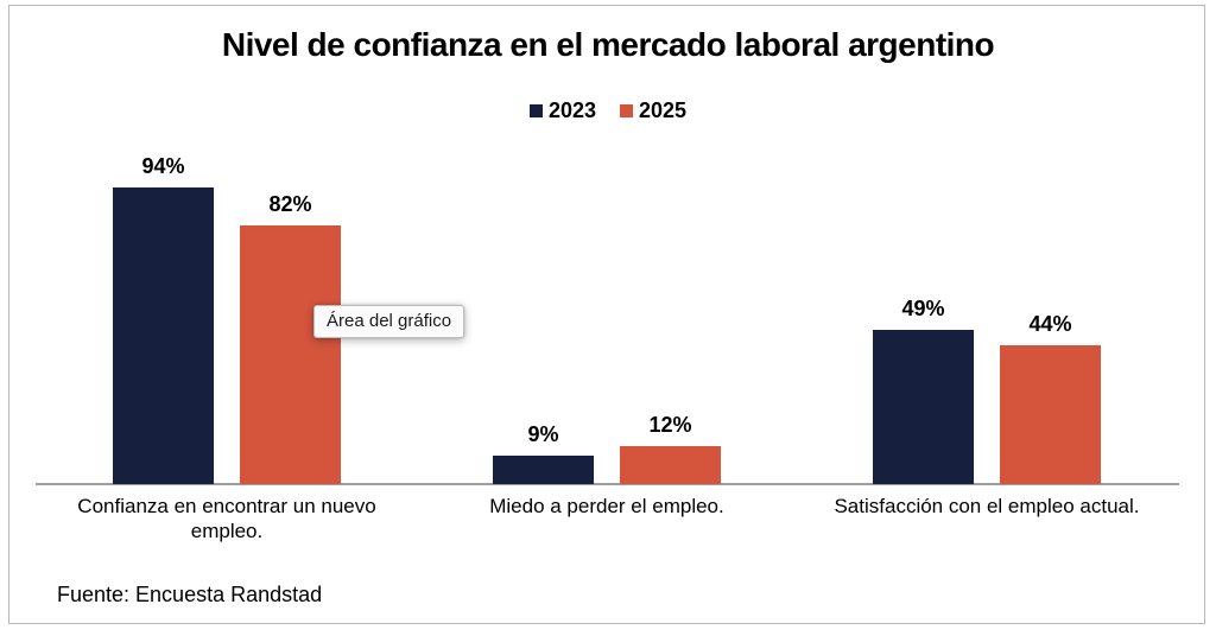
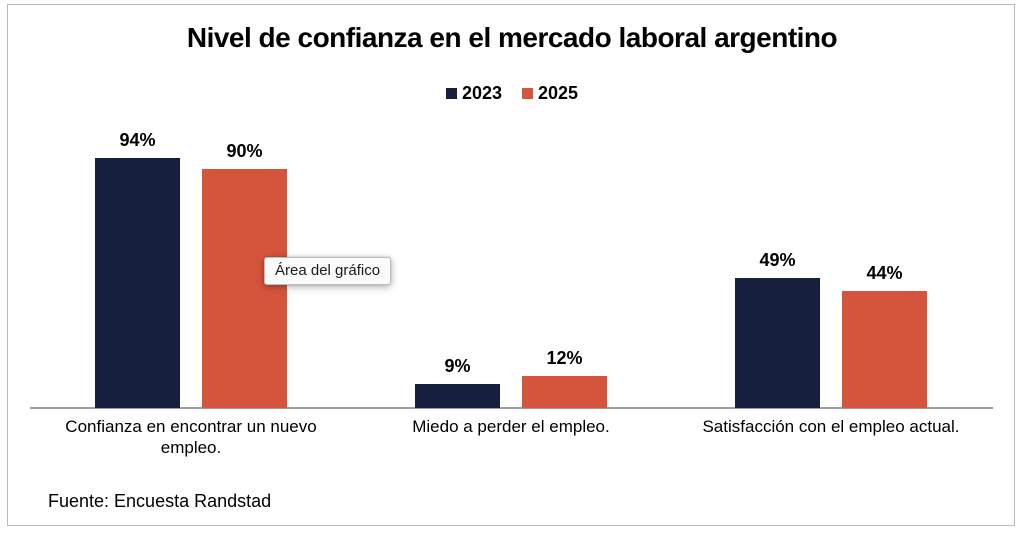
2025/Confianza en encontrar un nuevo empleo.: 82% -> 90%
